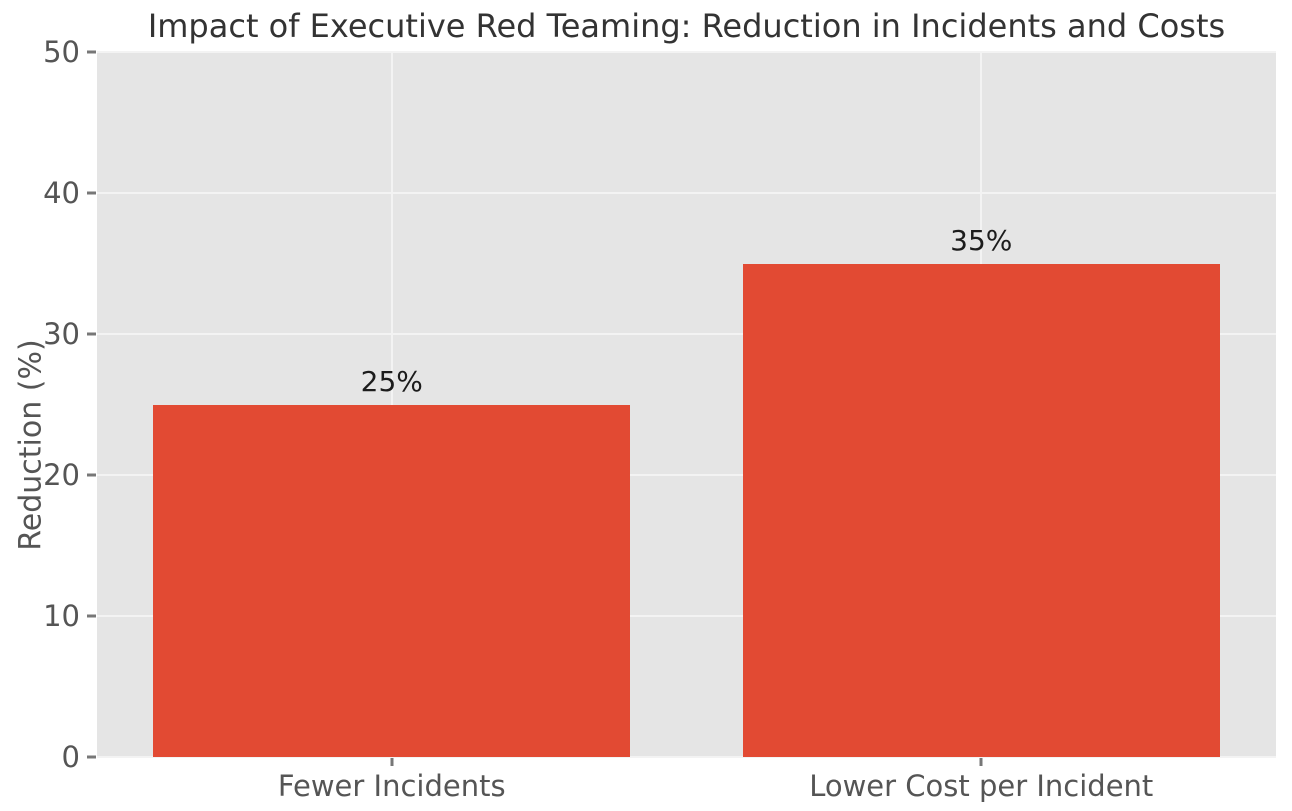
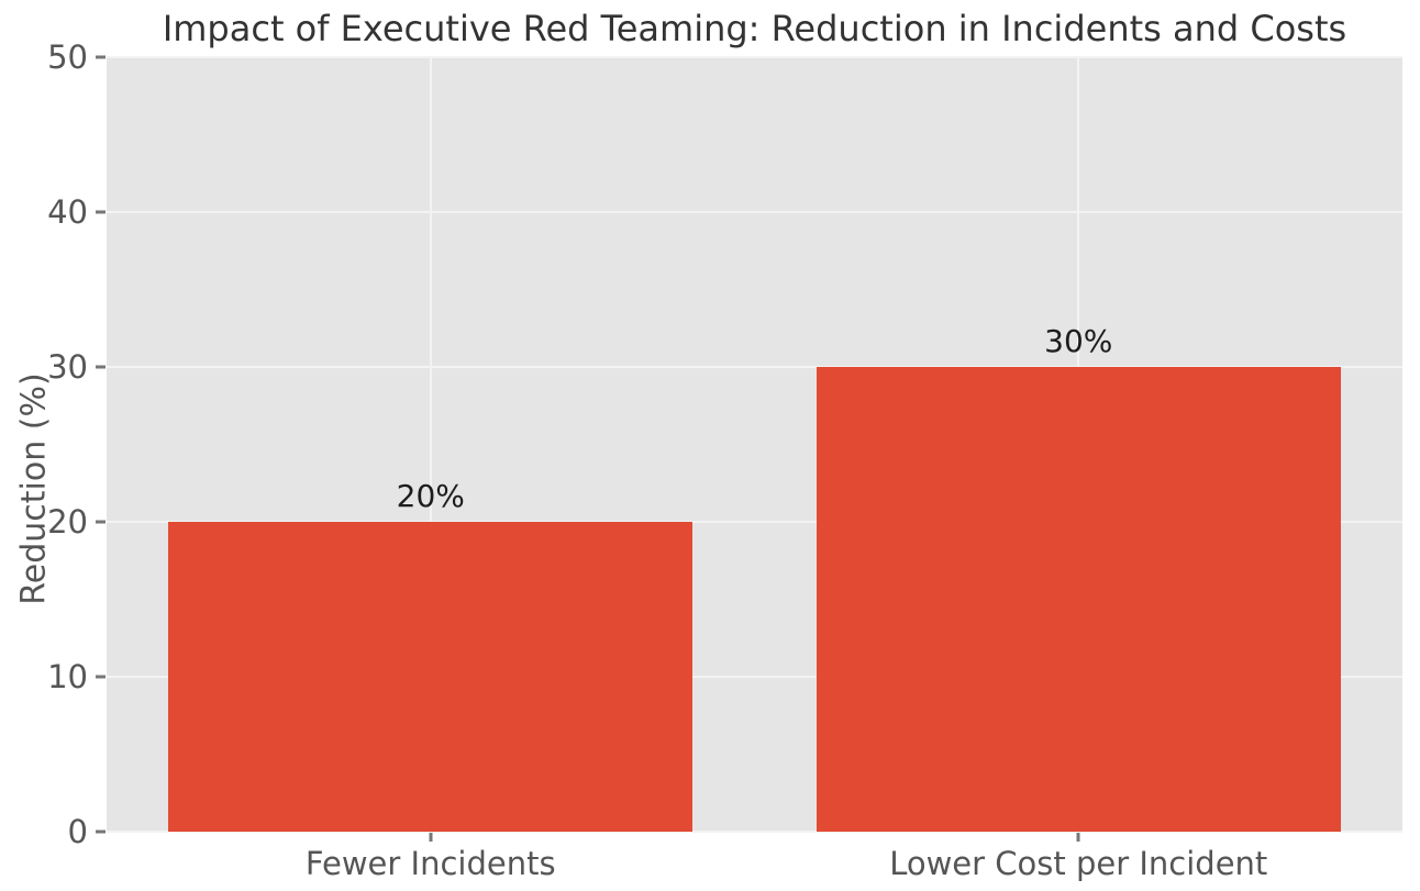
Fewer Incidents: 25% -> 20%
Lower Cost per Incident: 35% -> 30%
